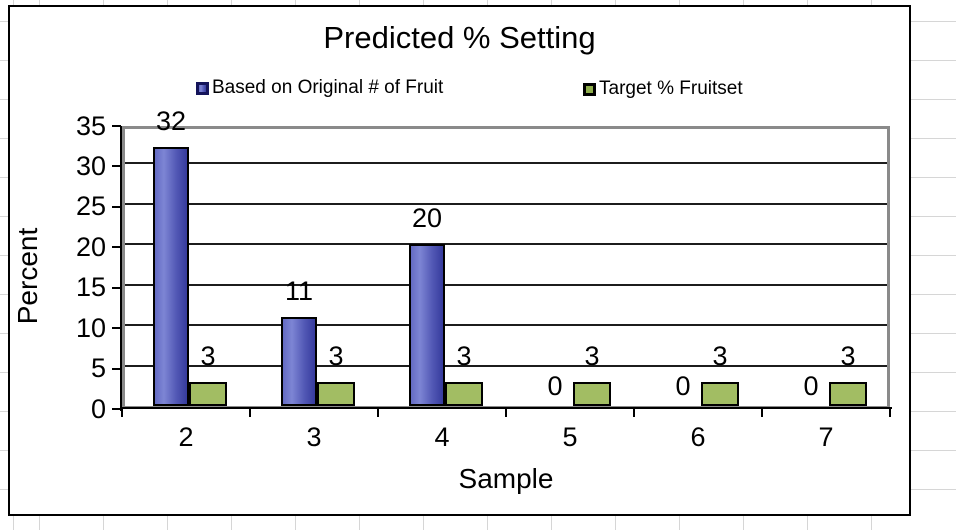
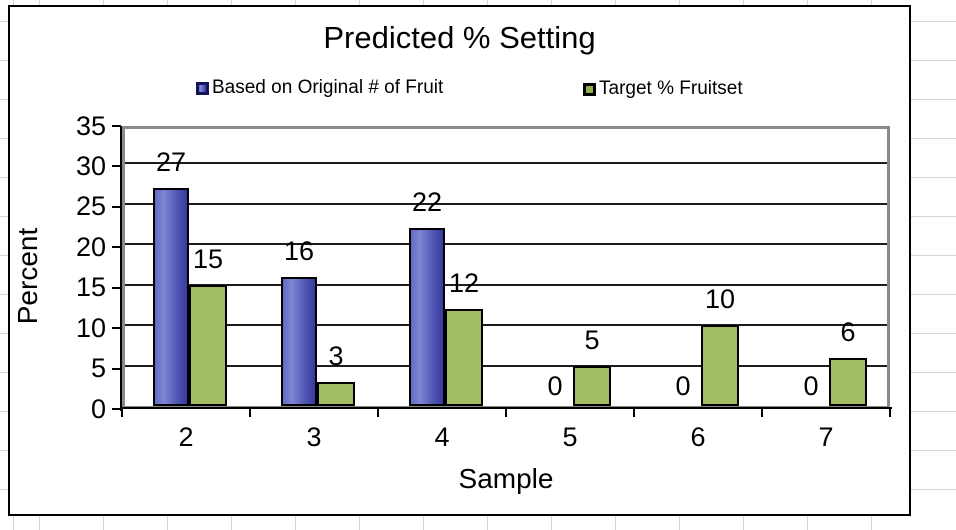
Based on Original # of Fruit/2: 32 -> 27
Target % Fruitset/2: 3 -> 15
Based on Original # of Fruit/3: 11 -> 16
Based on Original # of Fruit/4: 20 -> 22
Target % Fruitset/4: 3 -> 12
Target % Fruitset/5: 3 -> 5
Target % Fruitset/6: 3 -> 10
Target % Fruitset/7: 3 -> 6
